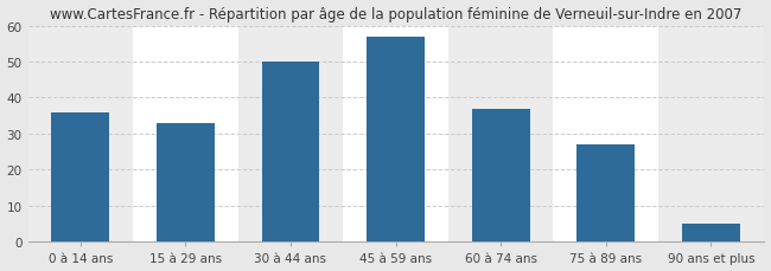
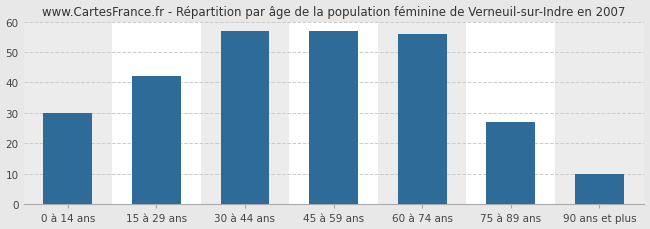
0 à 14 ans: 36 -> 30
15 à 29 ans: 33 -> 42
30 à 44 ans: 50 -> 57
60 à 74 ans: 37 -> 56
90 ans et plus: 5 -> 10
